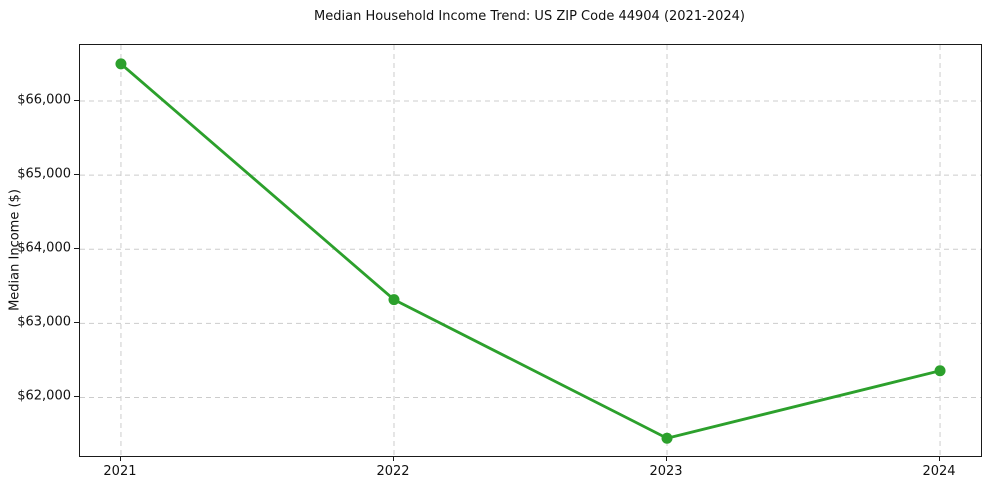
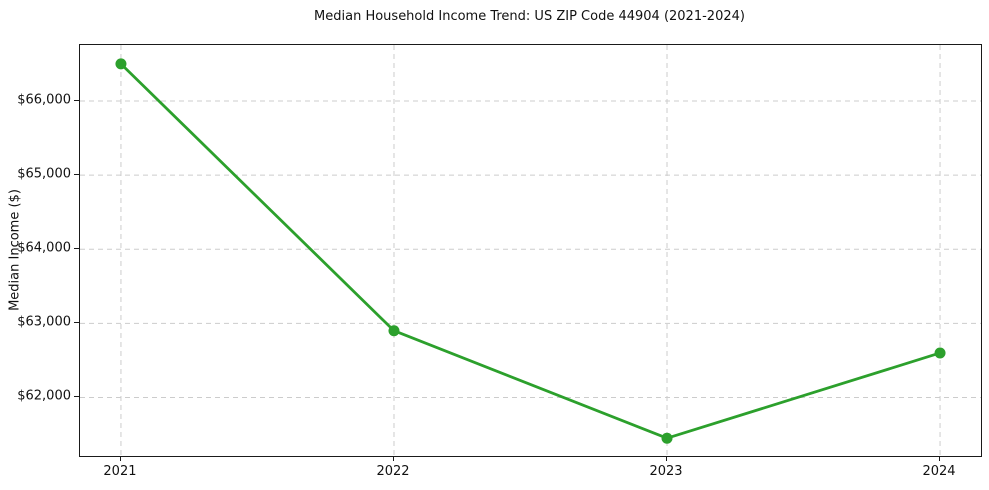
2022: $63300 -> $62900
2024: $62400 -> $62600
